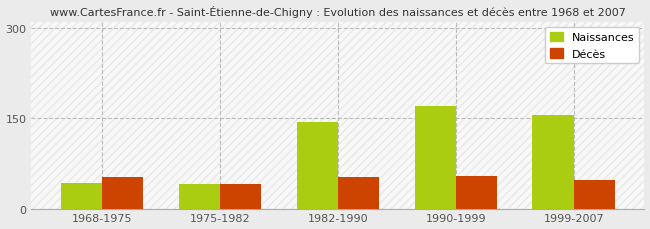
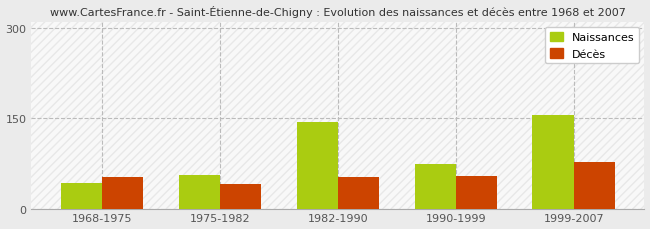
Naissances/1975-1982: 40 -> 56
Naissances/1990-1999: 170 -> 74
Décès/1999-2007: 48 -> 78
